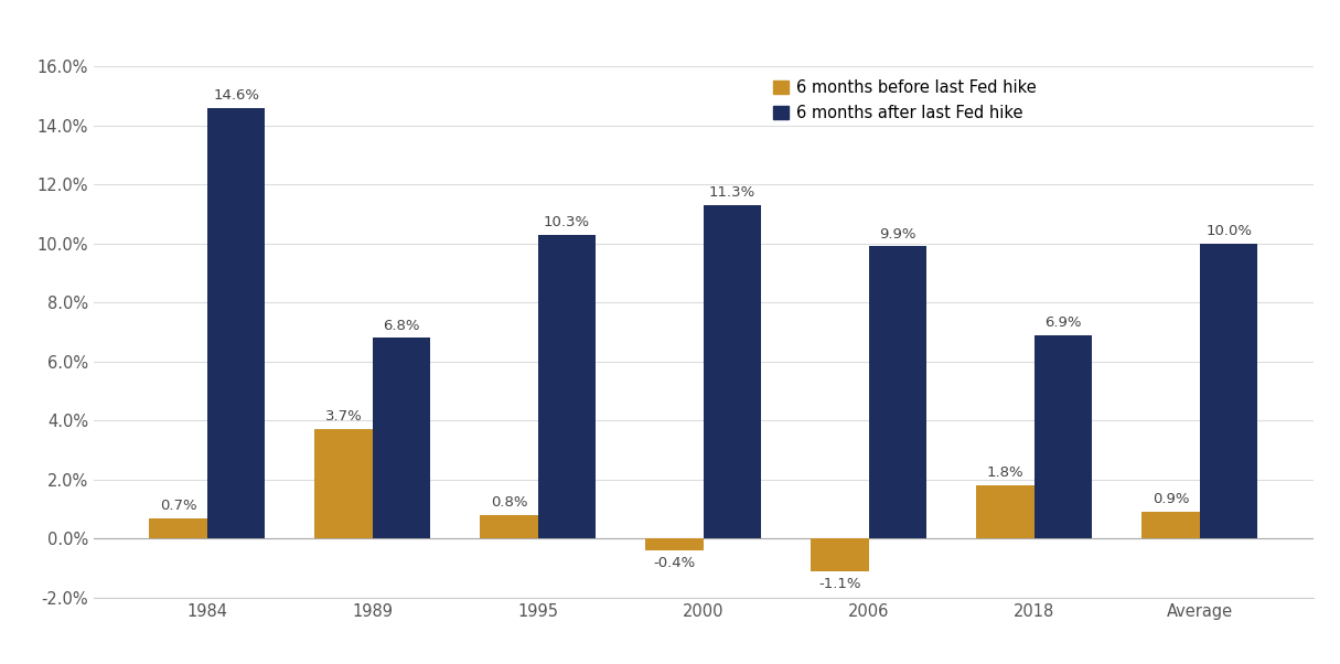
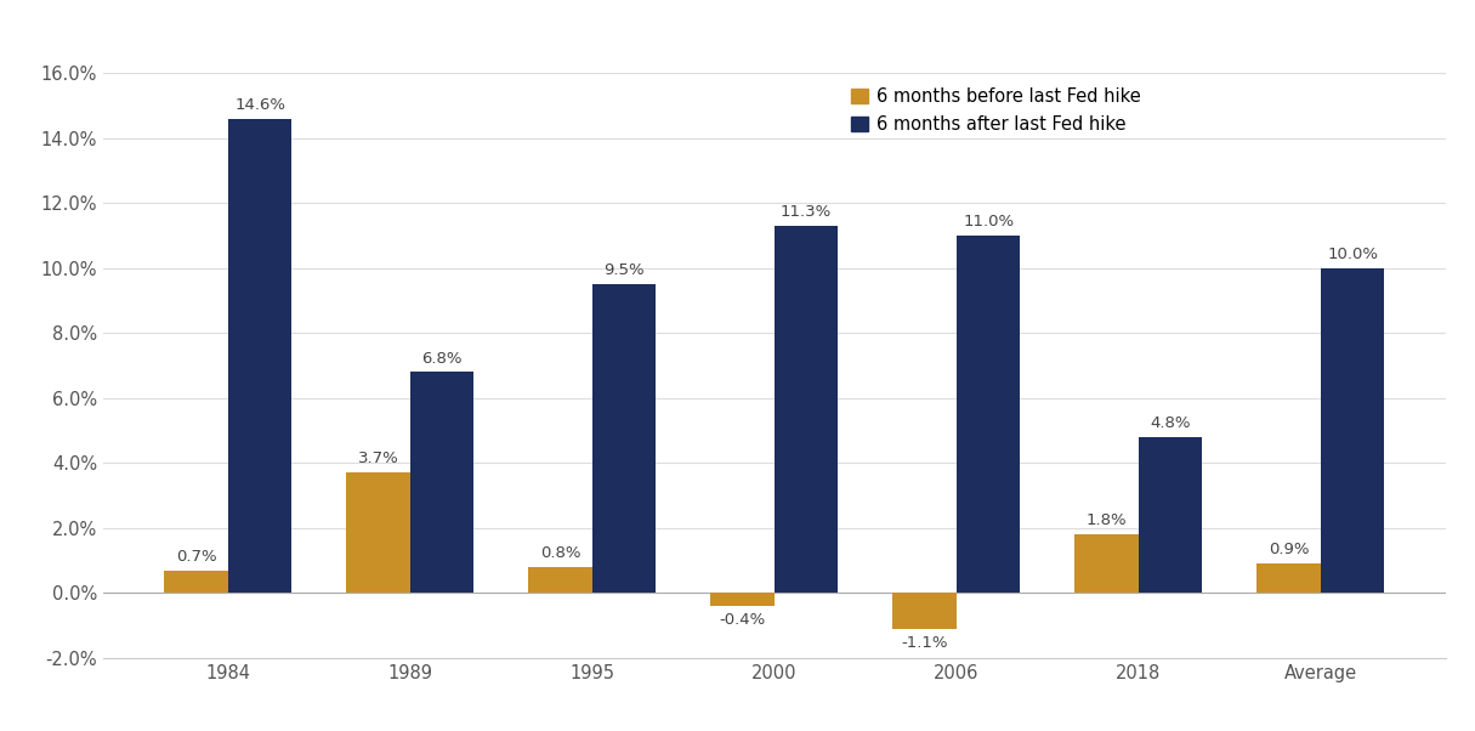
6 months after last Fed hike/1995: 10.3% -> 9.5%
6 months after last Fed hike/2006: 9.9% -> 11.0%
6 months after last Fed hike/2018: 6.9% -> 4.8%
